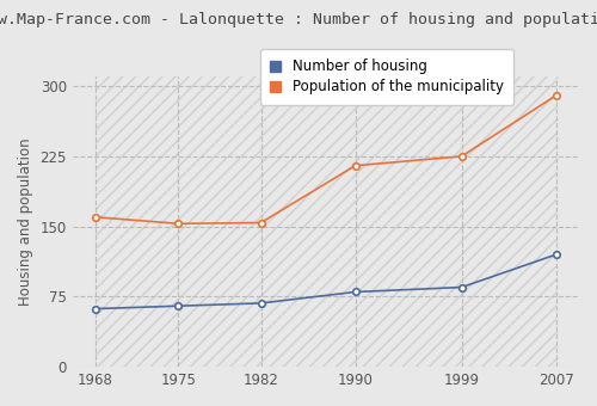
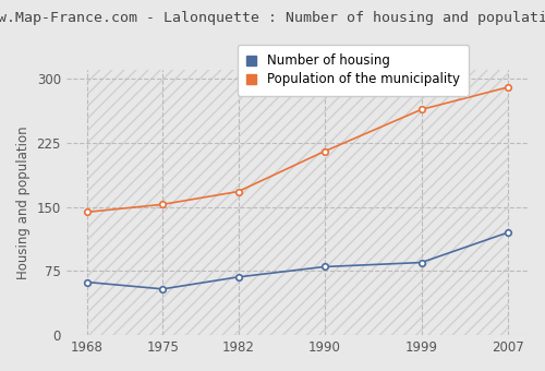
Population of the municipality/1968: 160 -> 144
Number of housing/1975: 65 -> 54
Population of the municipality/1982: 154 -> 168
Population of the municipality/1999: 225 -> 264
